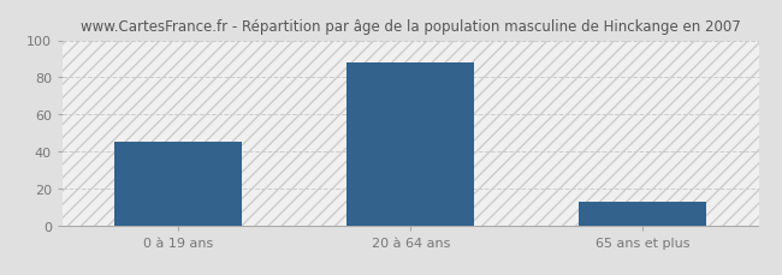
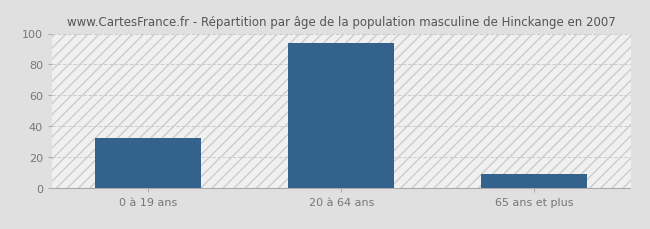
0 à 19 ans: 45 -> 32
20 à 64 ans: 88 -> 94
65 ans et plus: 13 -> 9
